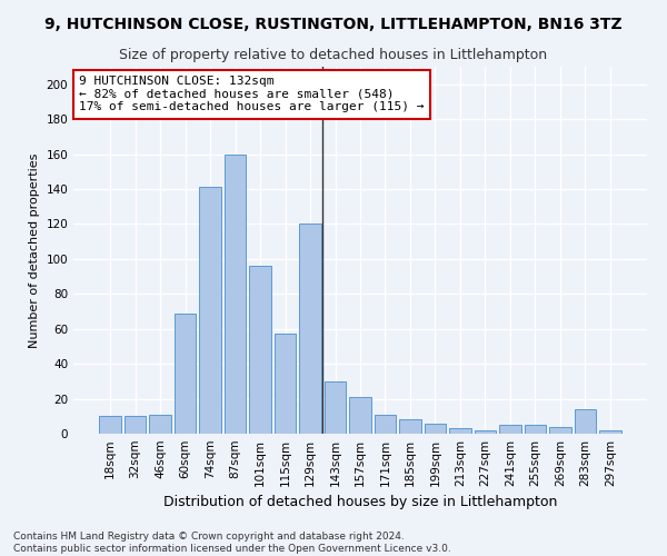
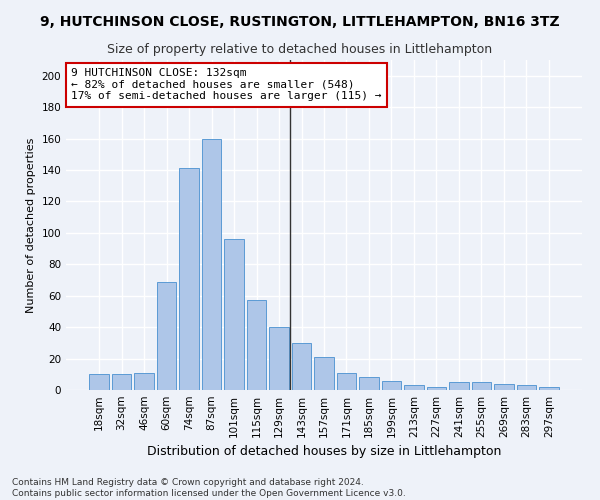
129sqm: 120 -> 40
283sqm: 14 -> 3
